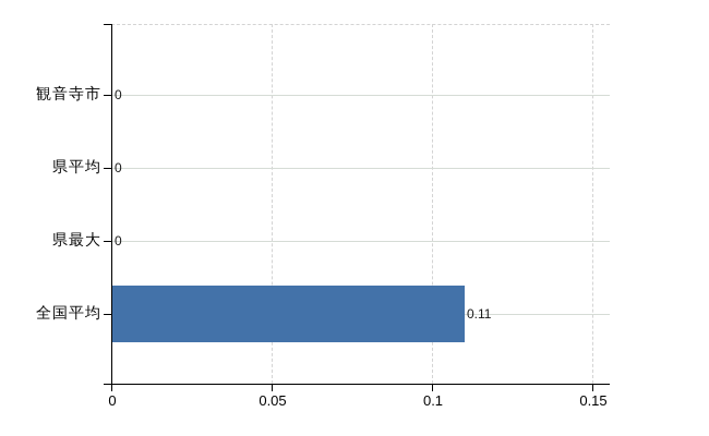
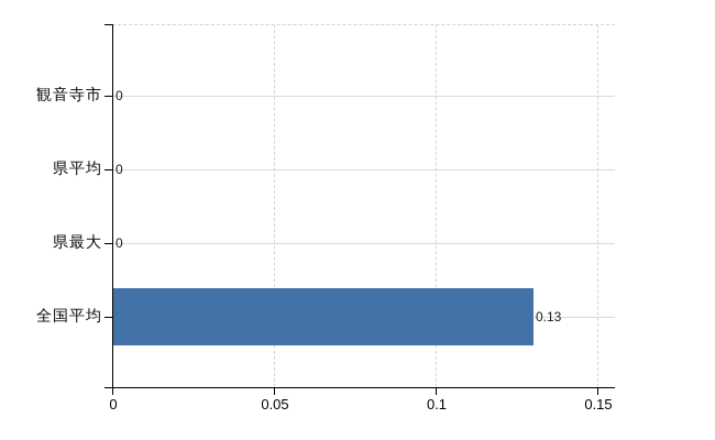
全国平均: 0.11 -> 0.13
